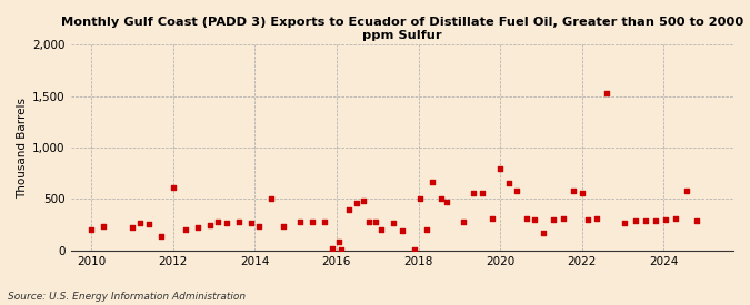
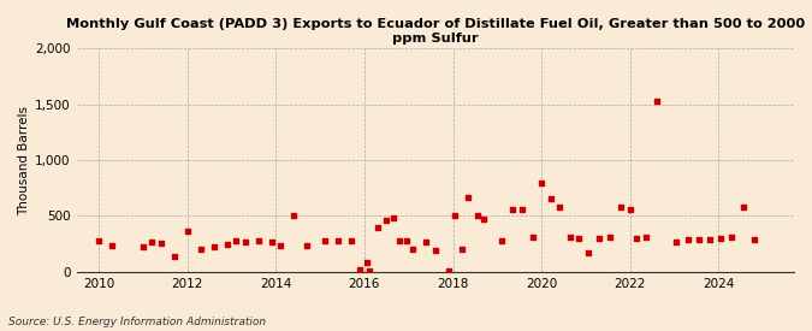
2010: 200 -> 280
2012: 610 -> 360
